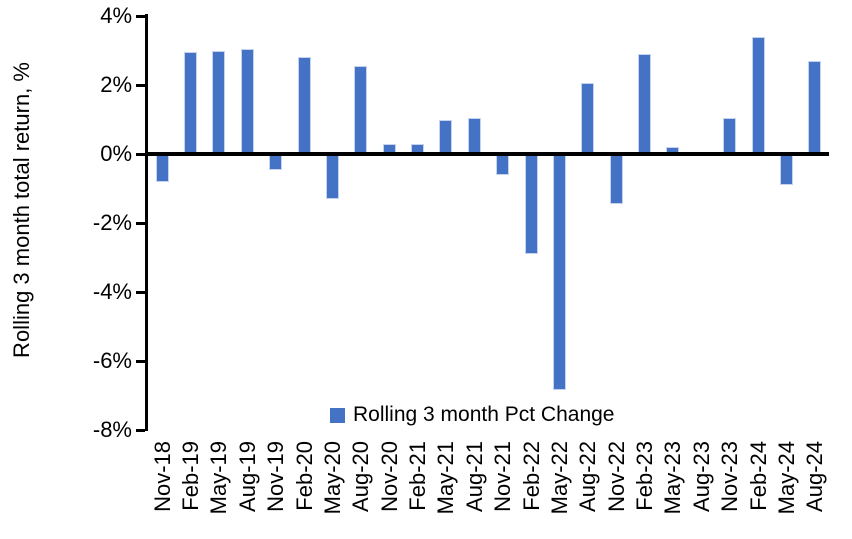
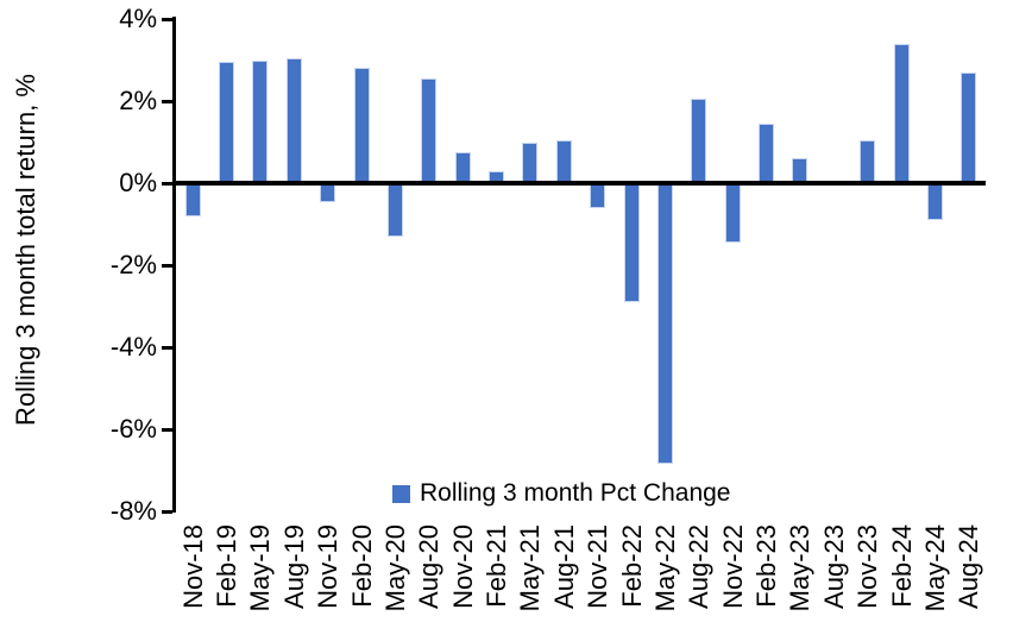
Nov-20: 0.3% -> 0.8%
Feb-23: 2.9% -> 1.4%
May-23: 0.2% -> 0.6%
